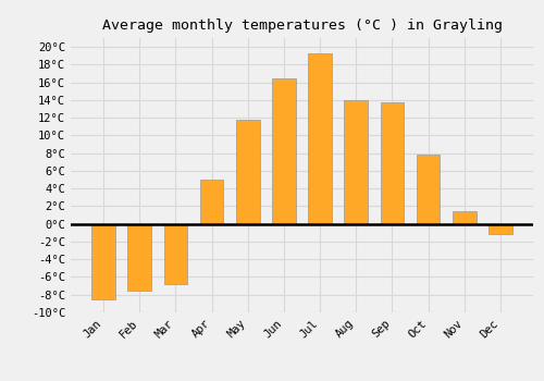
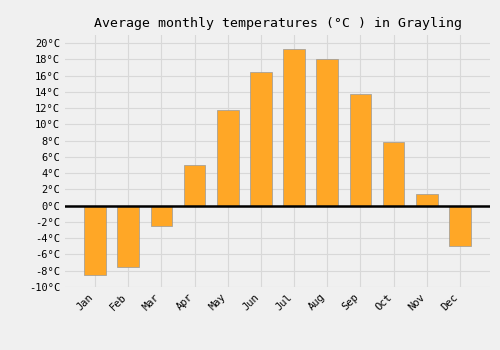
Mar: -6.8°C -> -2.5°C
Aug: 14.0°C -> 18.0°C
Dec: -1.2°C -> -5.0°C
